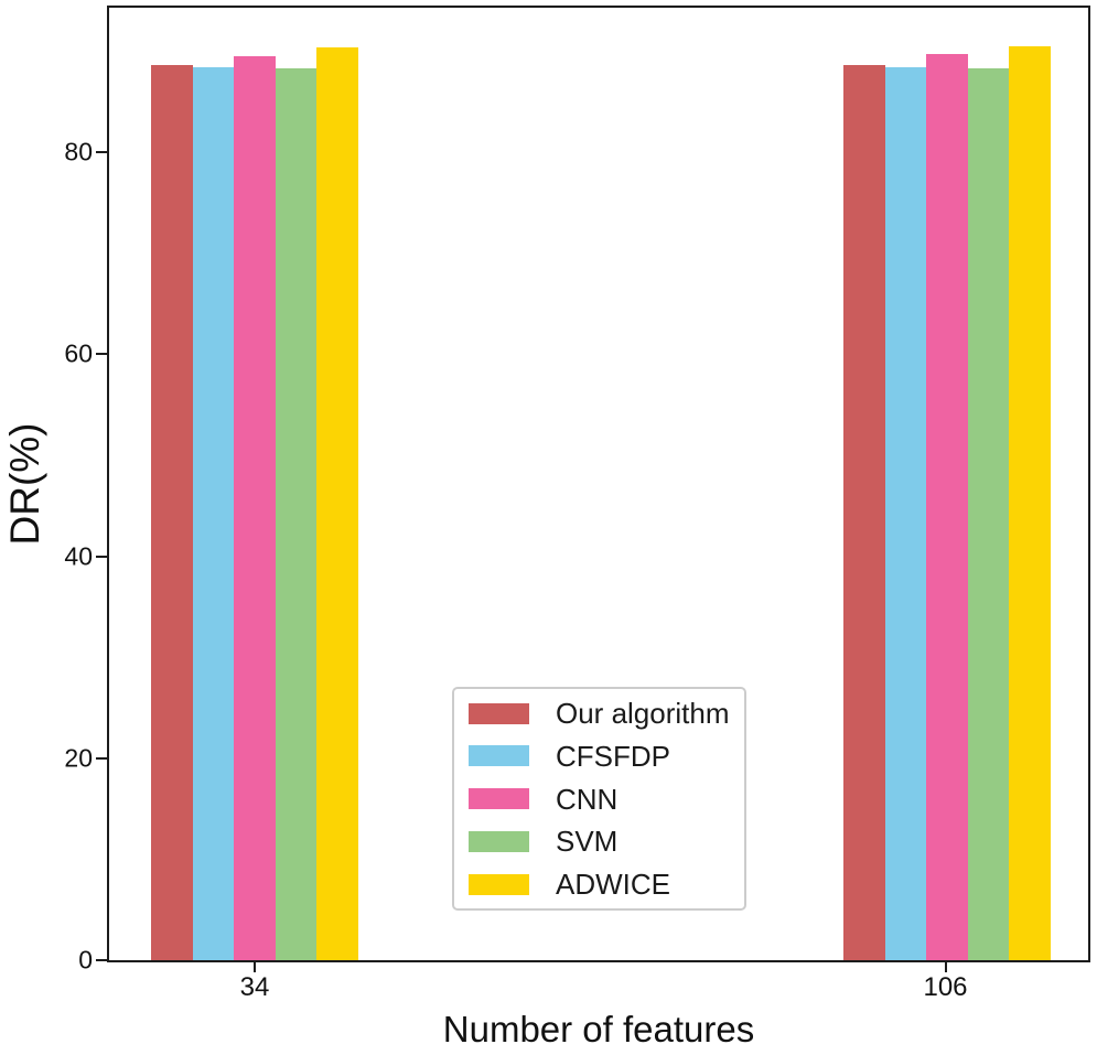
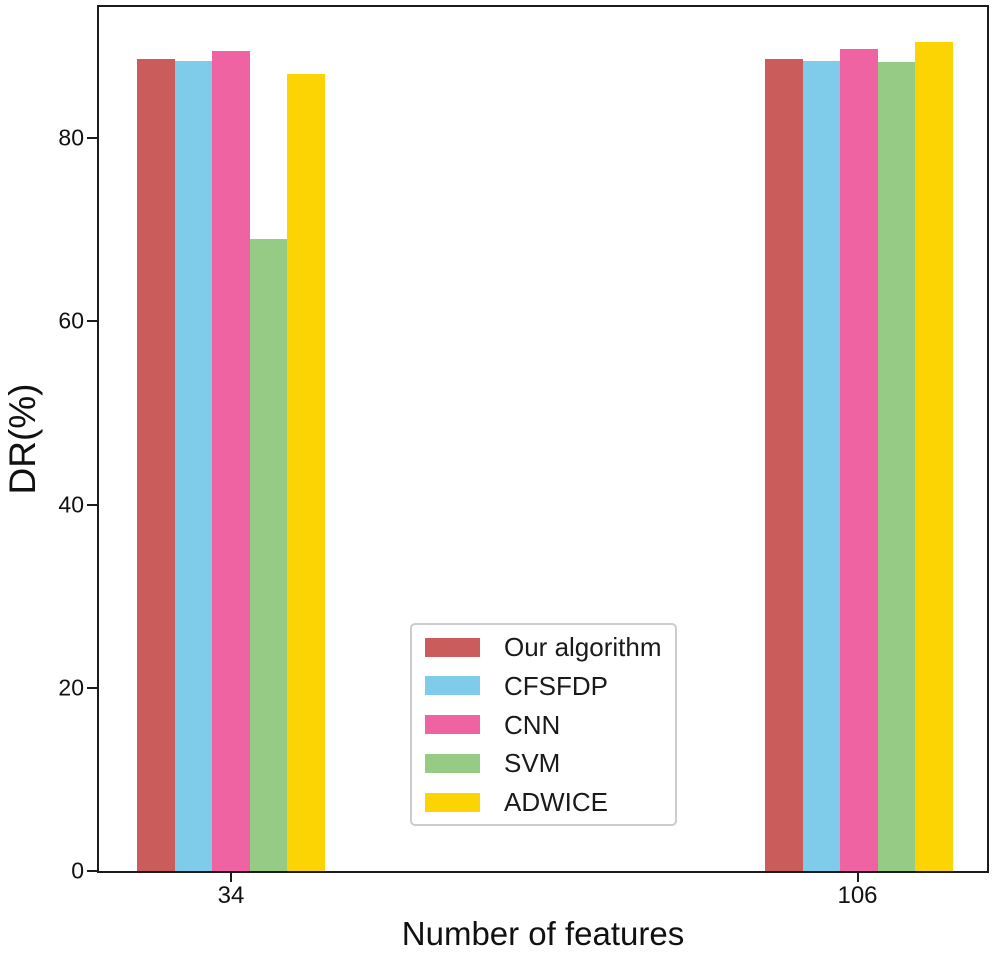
SVM/34: 88 -> 69
ADWICE/34: 90 -> 87
